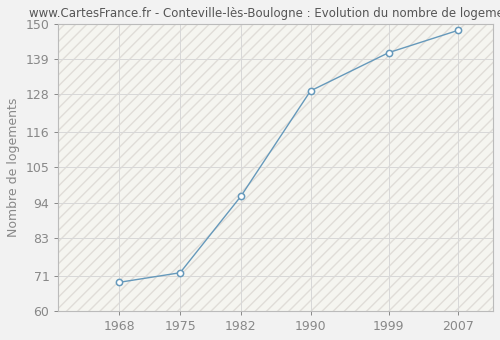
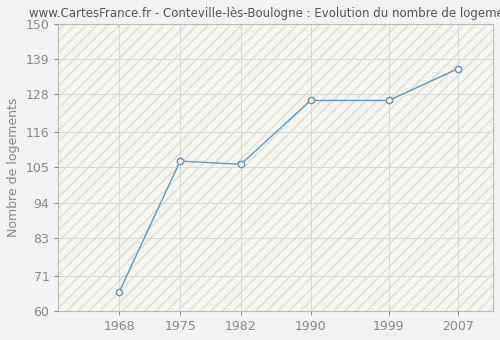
1968: 69 -> 66
1975: 72 -> 107
1982: 96 -> 106
1990: 129 -> 126
1999: 141 -> 126
2007: 148 -> 136
